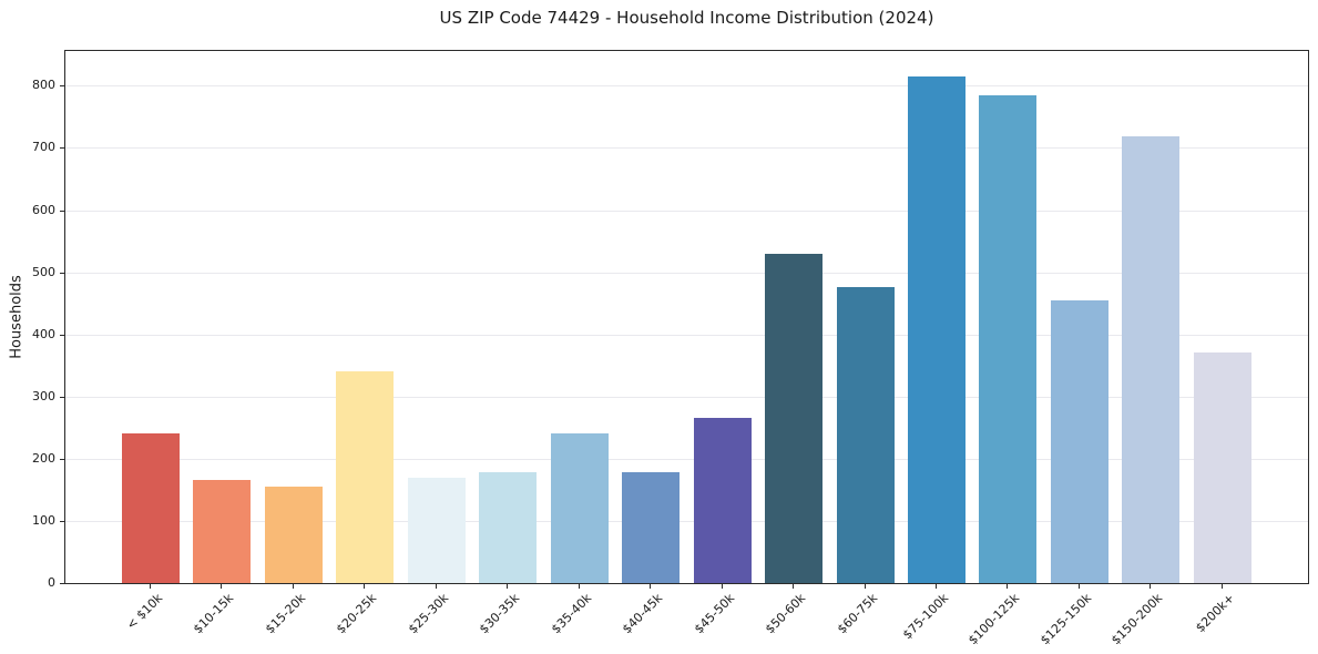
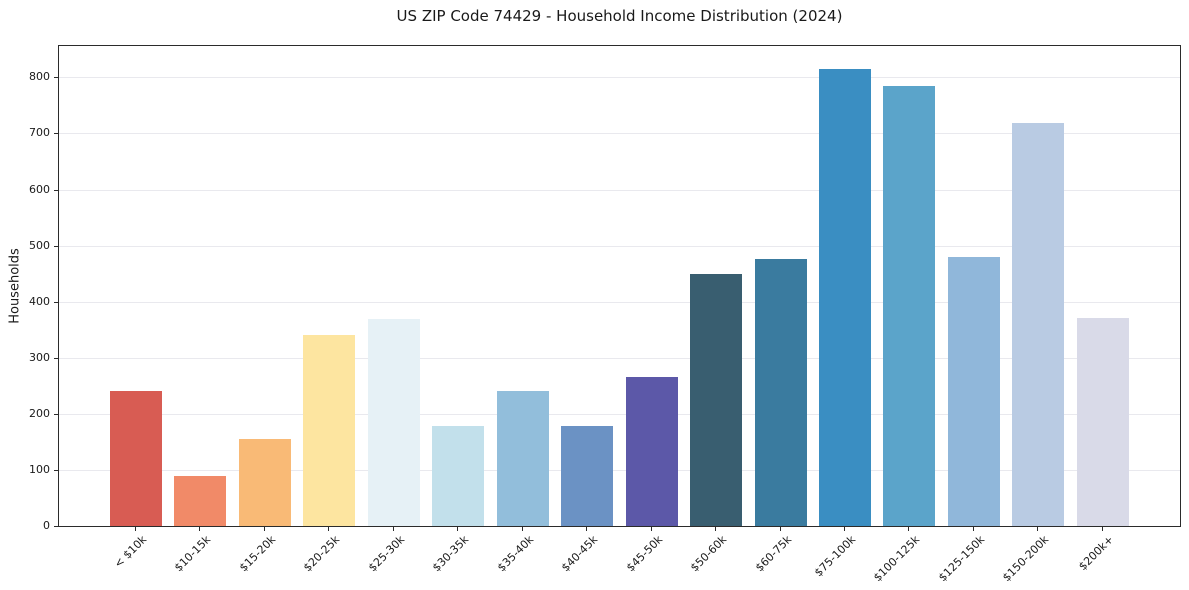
$10-15k: 160 -> 90
$25-30k: 170 -> 370
$50-60k: 530 -> 450
$125-150k: 450 -> 480
